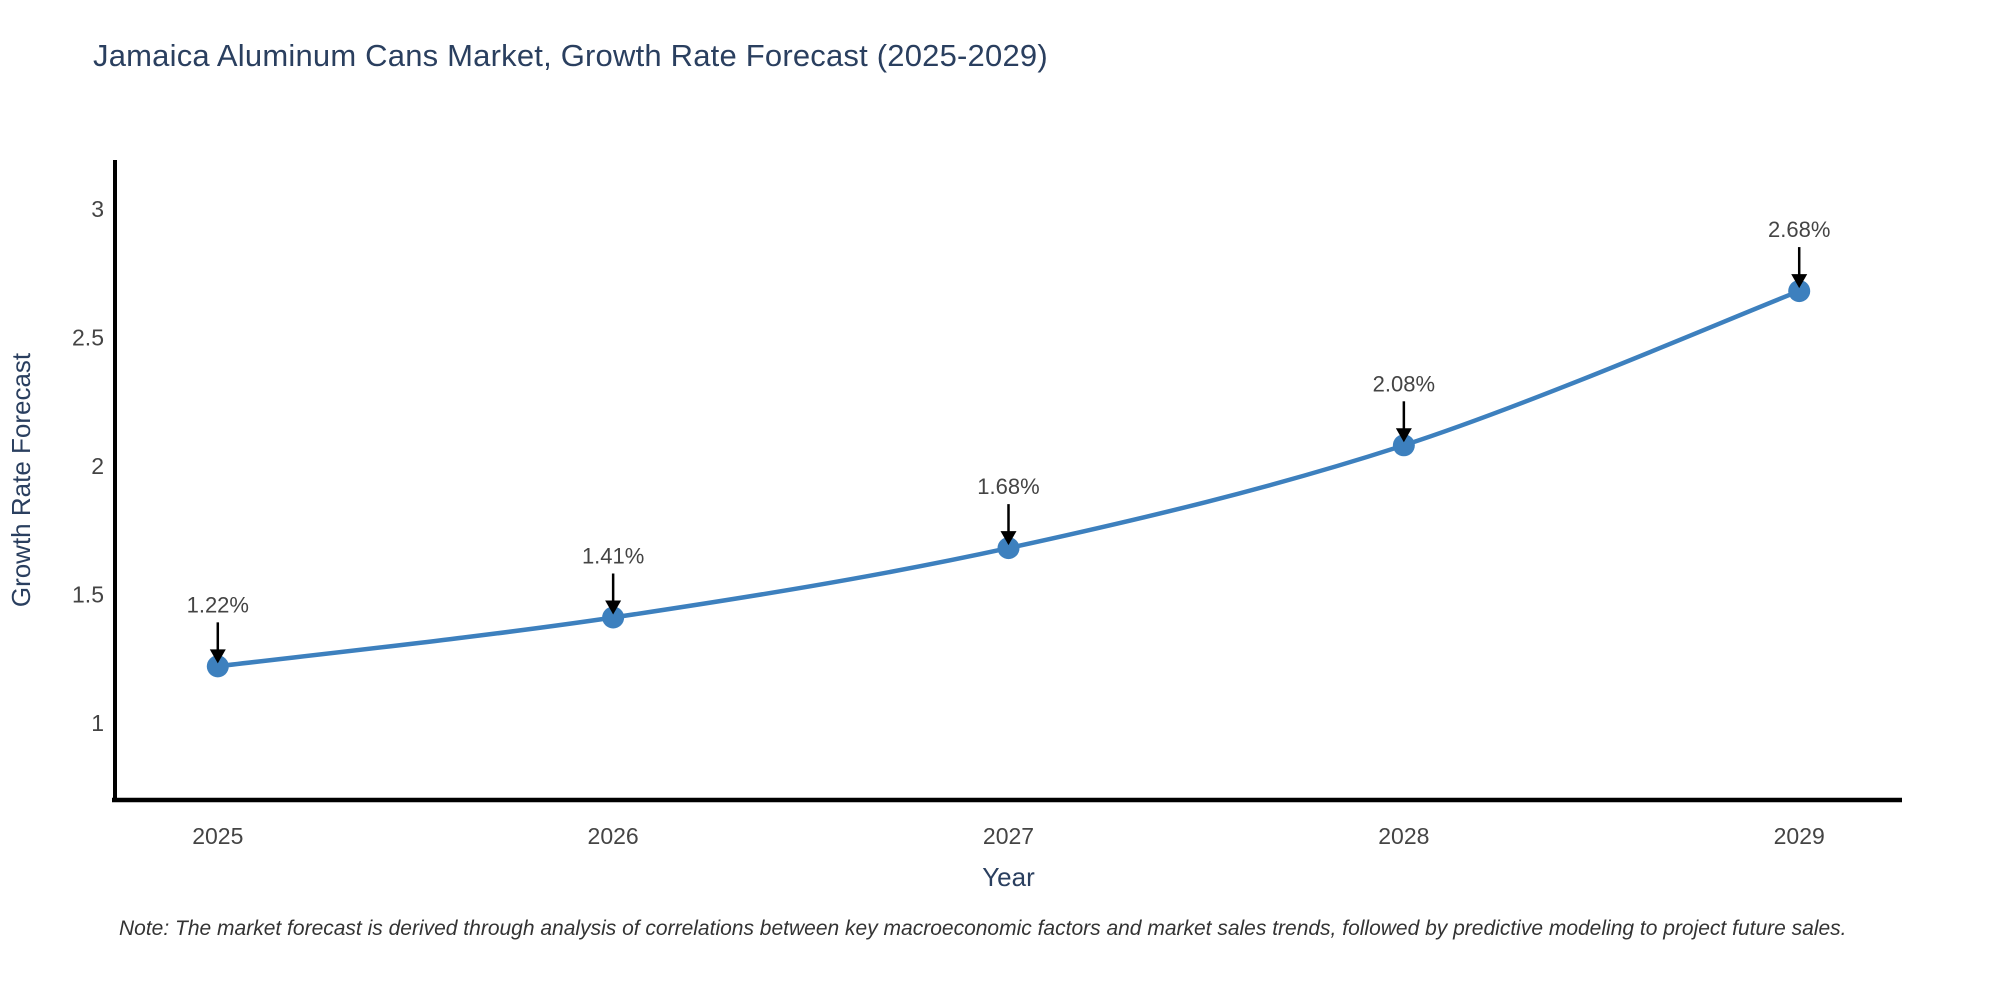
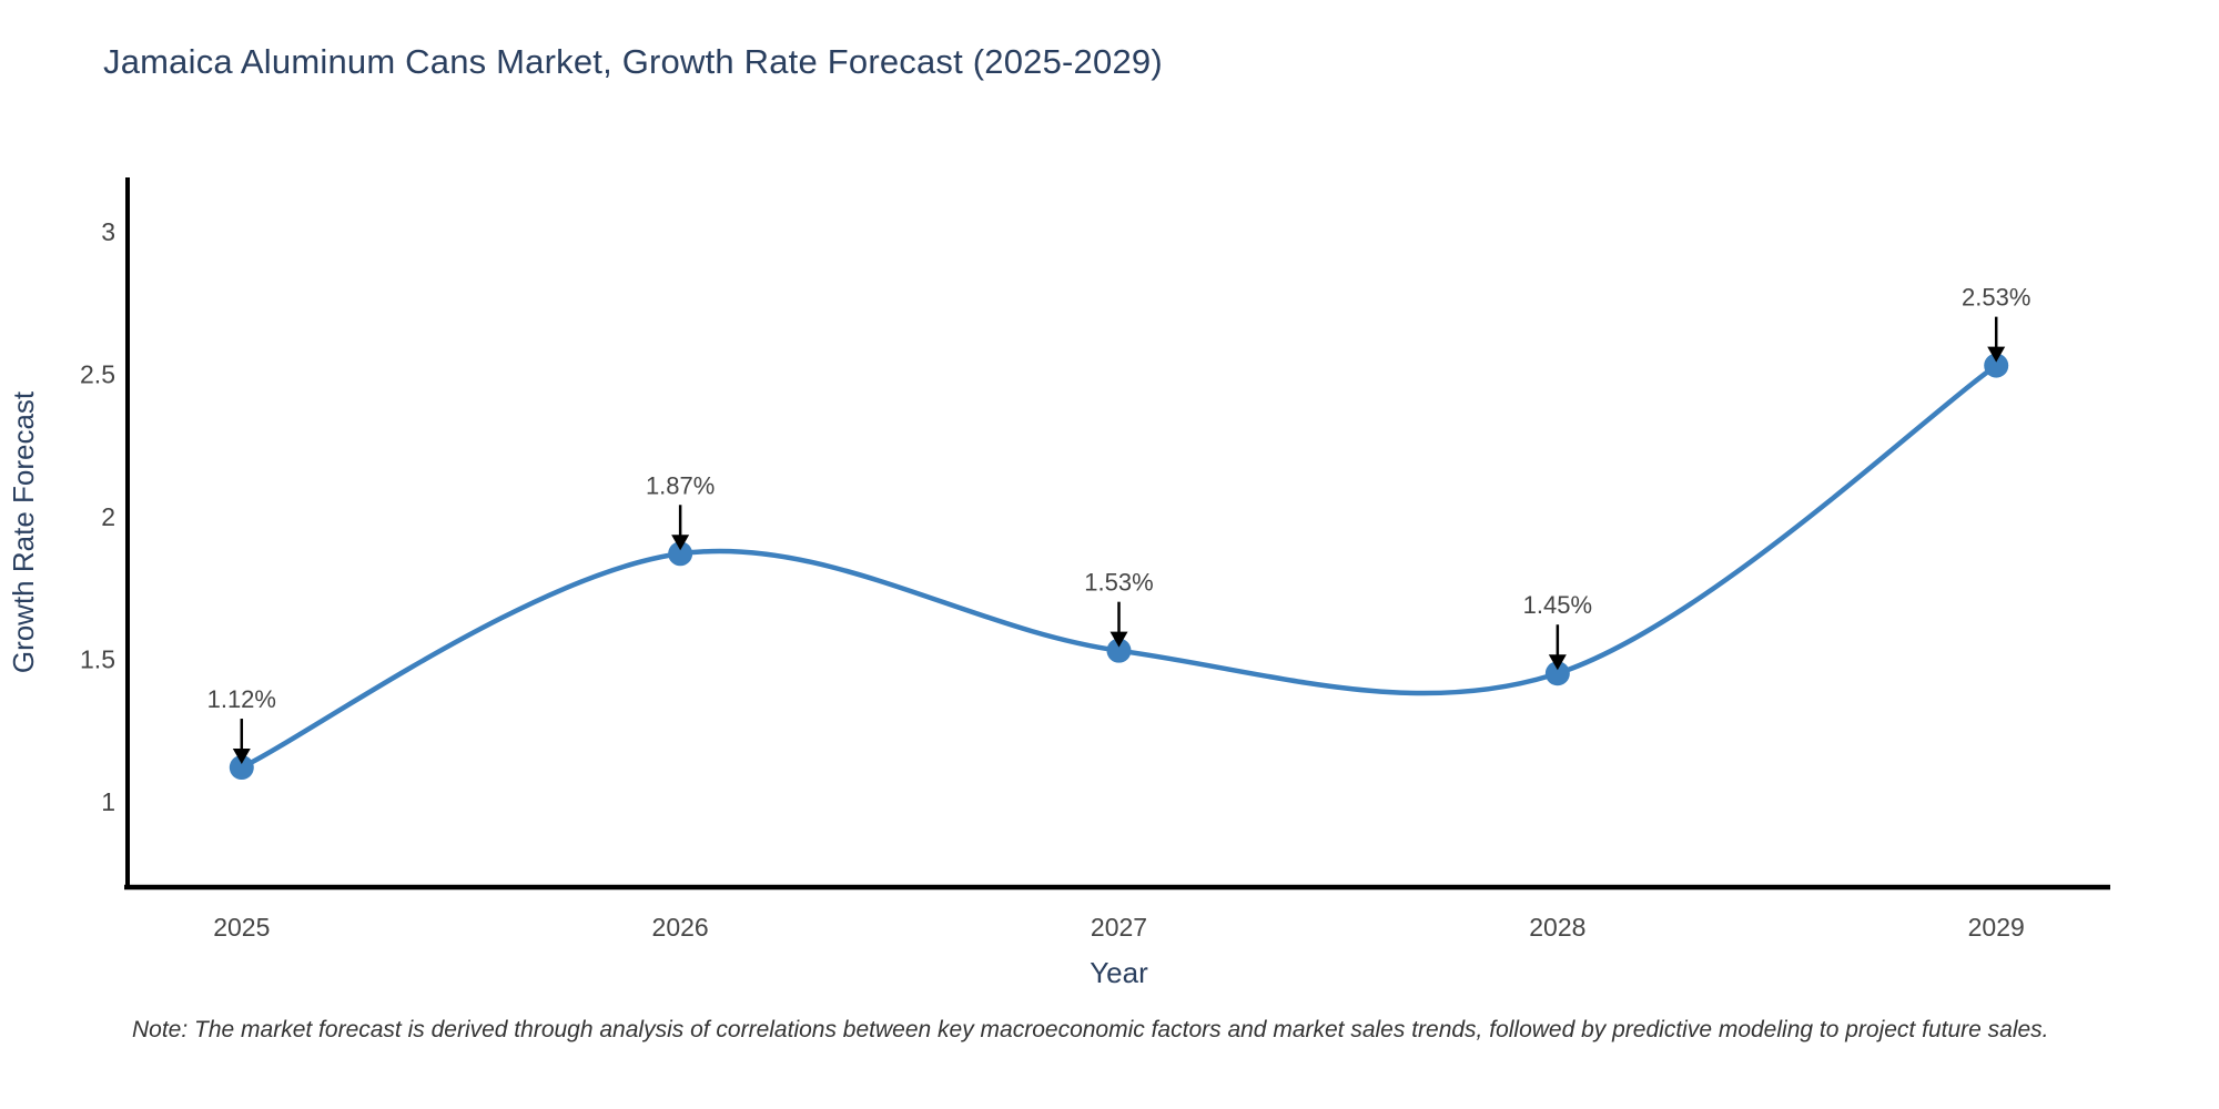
2025: 1.22% -> 1.12%
2026: 1.41% -> 1.87%
2027: 1.68% -> 1.53%
2028: 2.08% -> 1.45%
2029: 2.68% -> 2.53%
